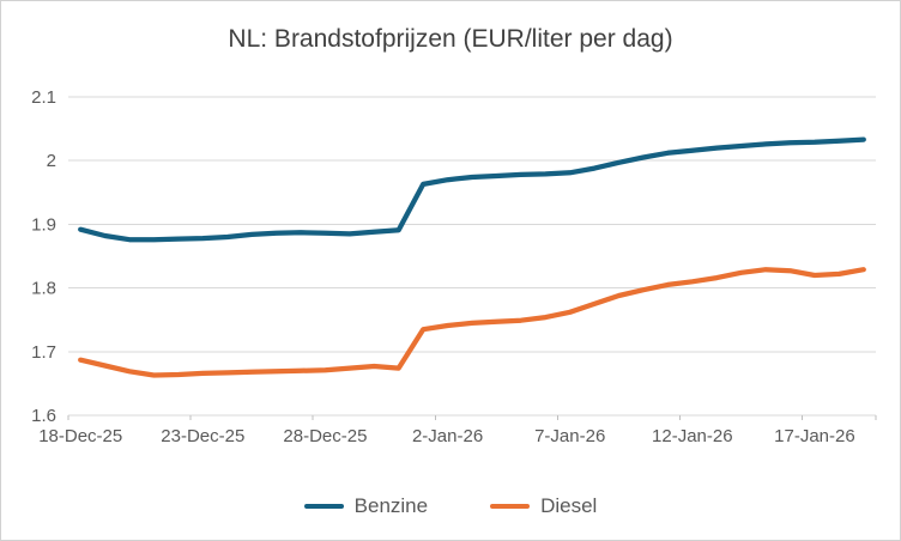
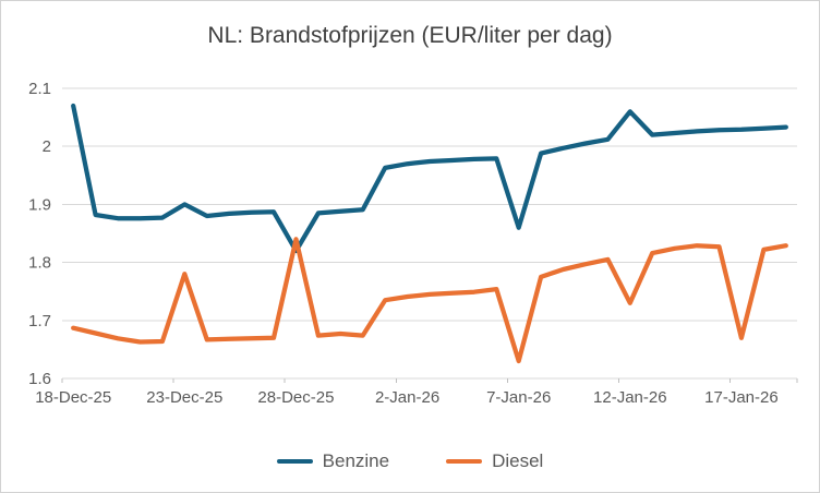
Benzine/18-Dec-25: 1.89 -> 2.07
Benzine/23-Dec-25: 1.88 -> 1.90
Diesel/23-Dec-25: 1.67 -> 1.78
Benzine/28-Dec-25: 1.89 -> 1.82
Diesel/28-Dec-25: 1.67 -> 1.84
Benzine/7-Jan-26: 1.98 -> 1.86
Diesel/7-Jan-26: 1.76 -> 1.63
Benzine/12-Jan-26: 2.02 -> 2.06
Diesel/12-Jan-26: 1.81 -> 1.73
Diesel/17-Jan-26: 1.82 -> 1.67
